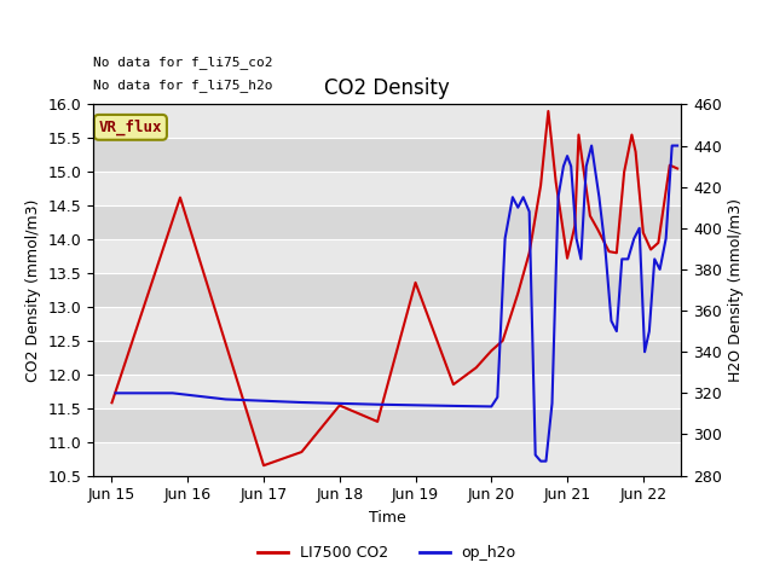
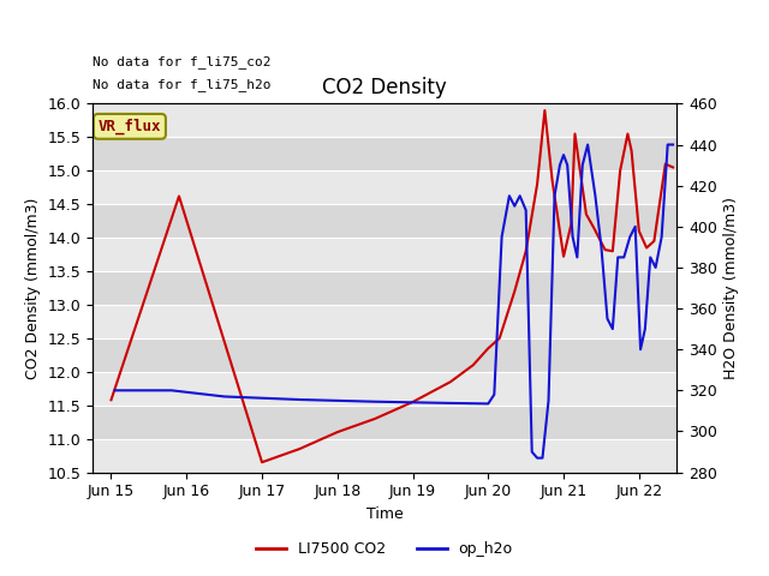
LI7500 CO2/Jun 18: 11.54 -> 11.10
LI7500 CO2/Jun 19: 13.36 -> 11.55
